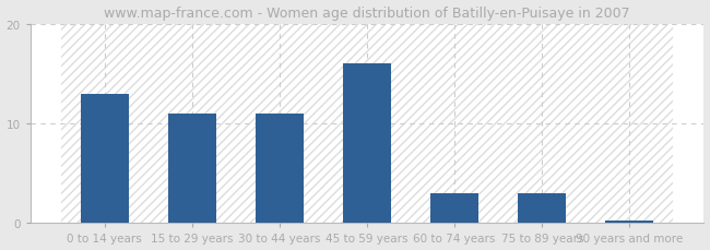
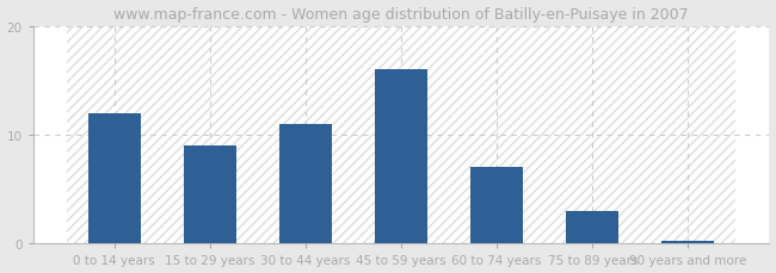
0 to 14 years: 13.0 -> 12.0
15 to 29 years: 11.0 -> 9.0
60 to 74 years: 3.0 -> 7.0
